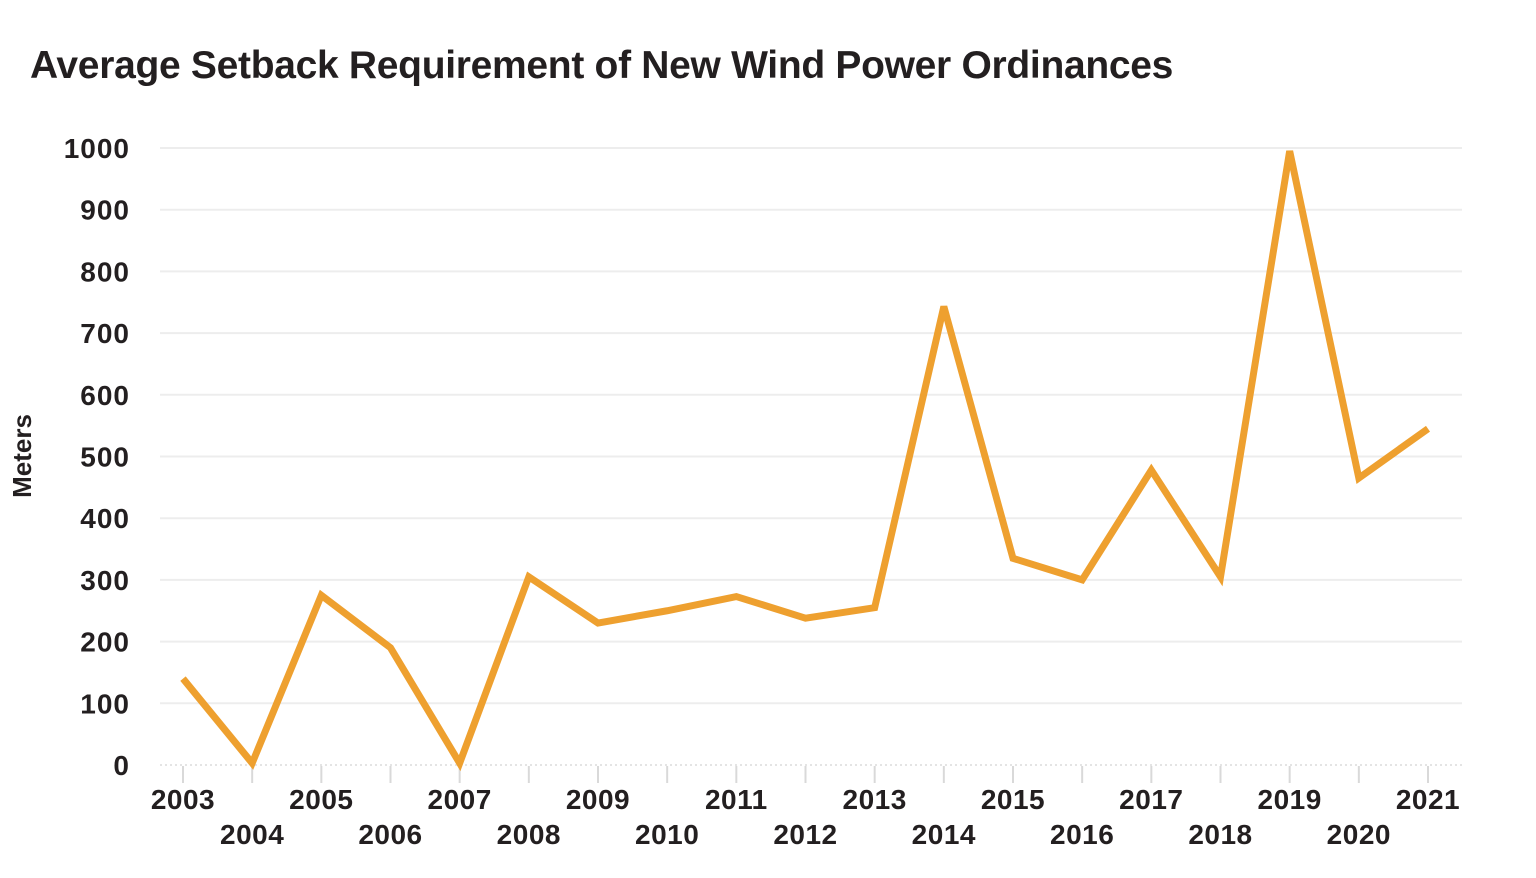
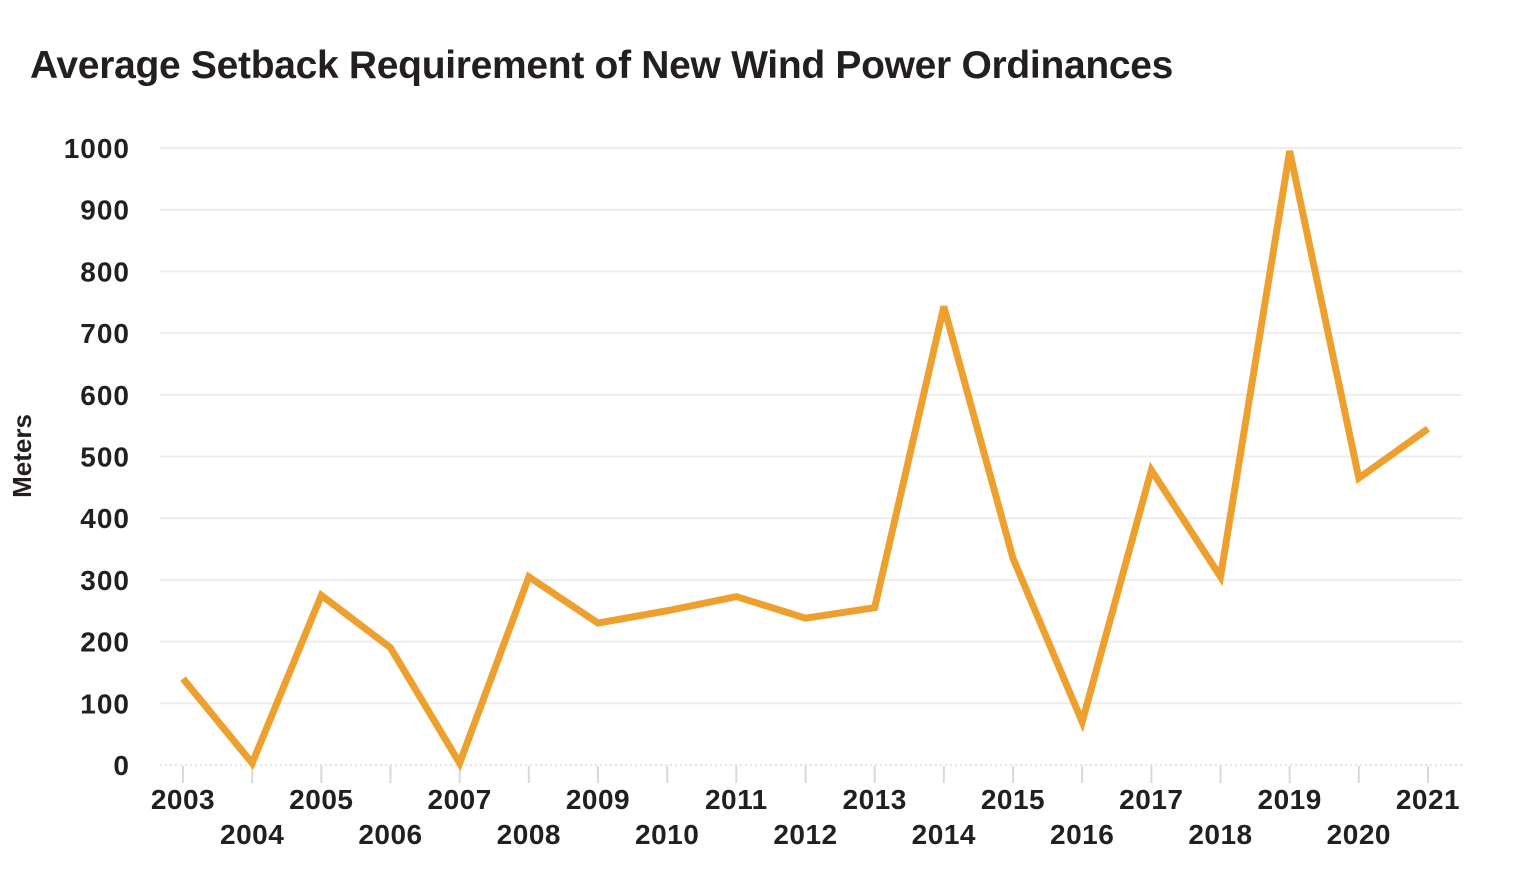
2016: 300 -> 70
